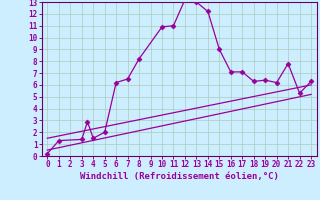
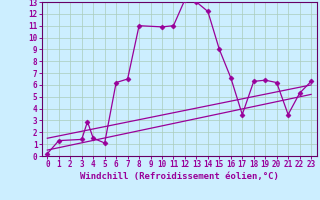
5: 2.0 -> 1.1
8: 8.2 -> 11.0
16: 7.1 -> 6.6
17: 7.1 -> 3.5
21: 7.8 -> 3.5
